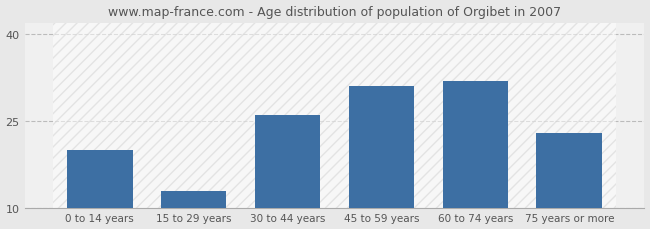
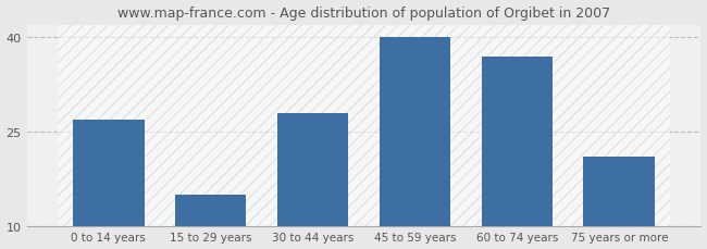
0 to 14 years: 20 -> 27
15 to 29 years: 13 -> 15
30 to 44 years: 26 -> 28
45 to 59 years: 31 -> 40
60 to 74 years: 32 -> 37
75 years or more: 23 -> 21
